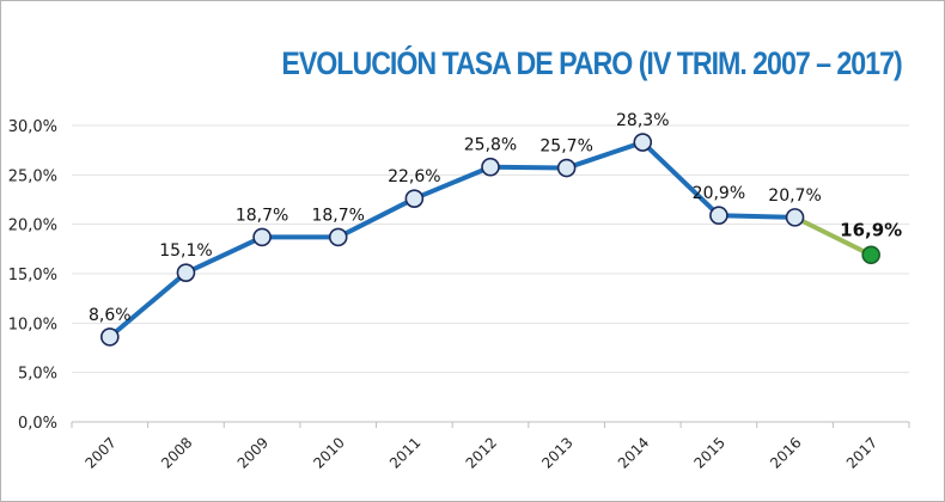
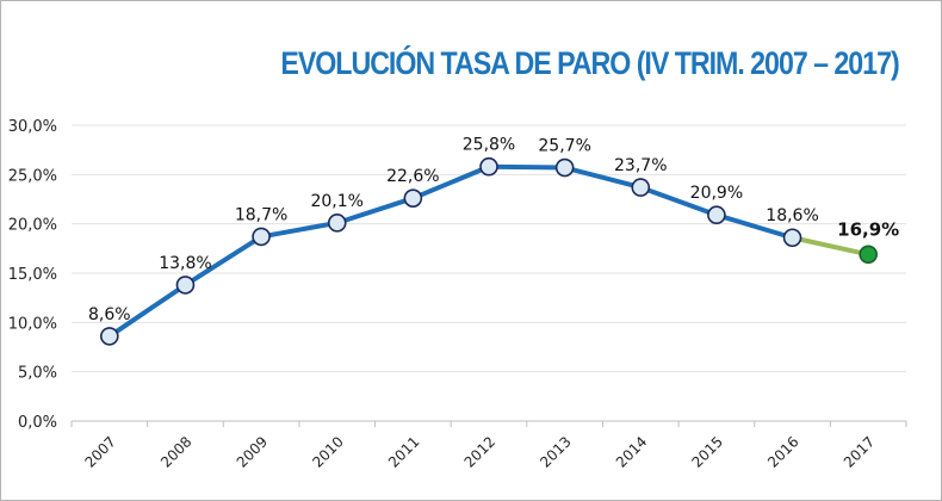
2008: 15,1% -> 13,8%
2010: 18,7% -> 20,1%
2014: 28,3% -> 23,7%
2016: 20,7% -> 18,6%
